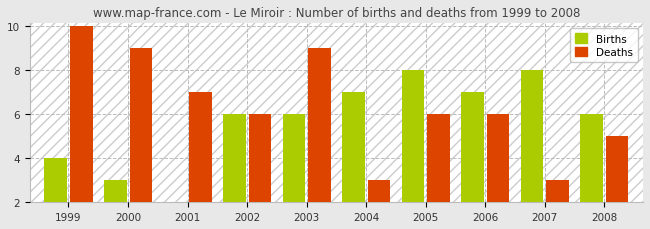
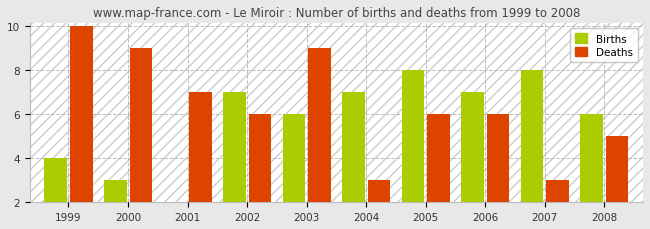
Births/2002: 6 -> 7
